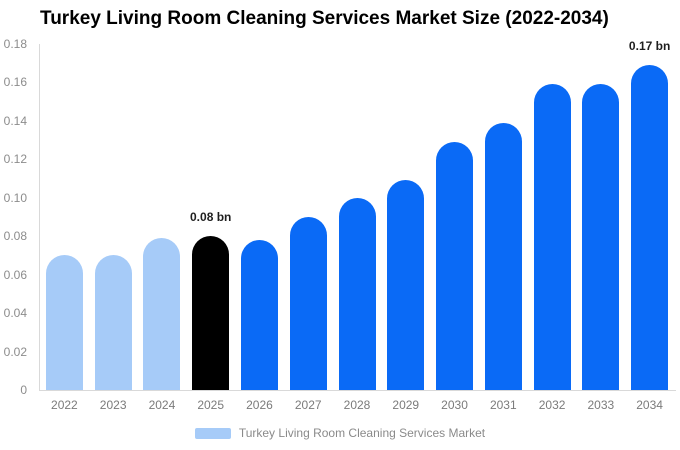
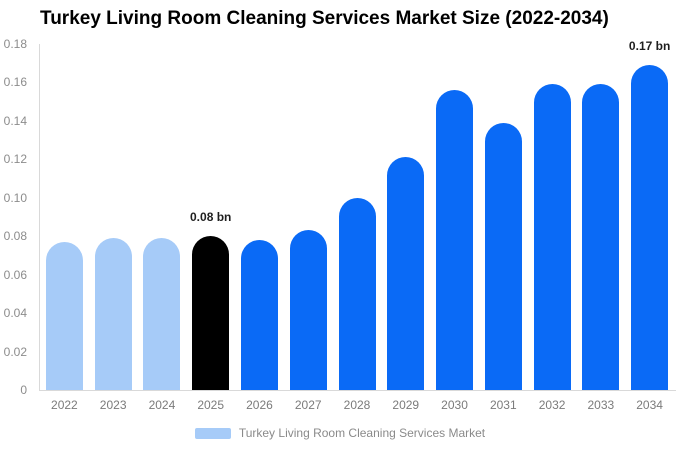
2022: 0.070 -> 0.077
2023: 0.070 -> 0.079
2027: 0.090 -> 0.083
2029: 0.109 -> 0.121
2030: 0.129 -> 0.156
